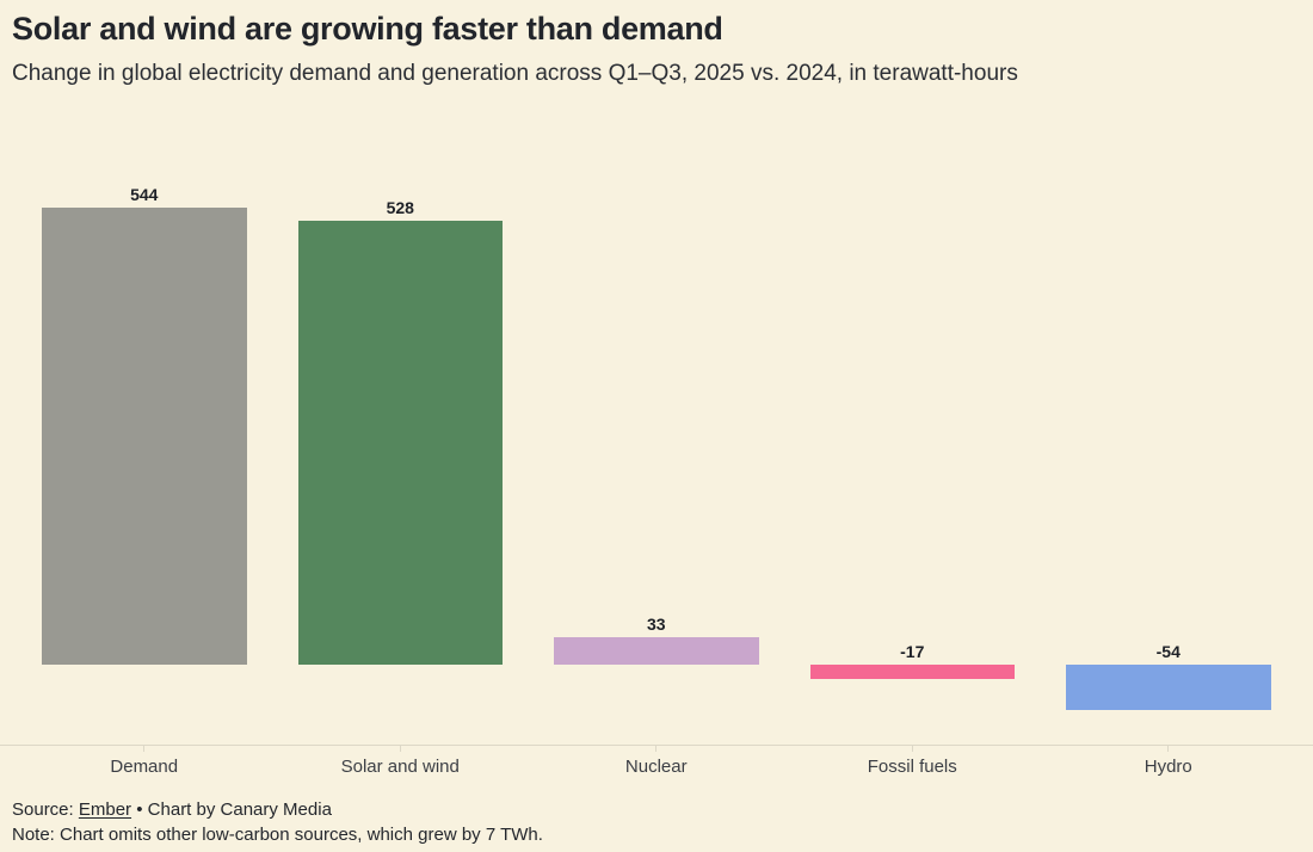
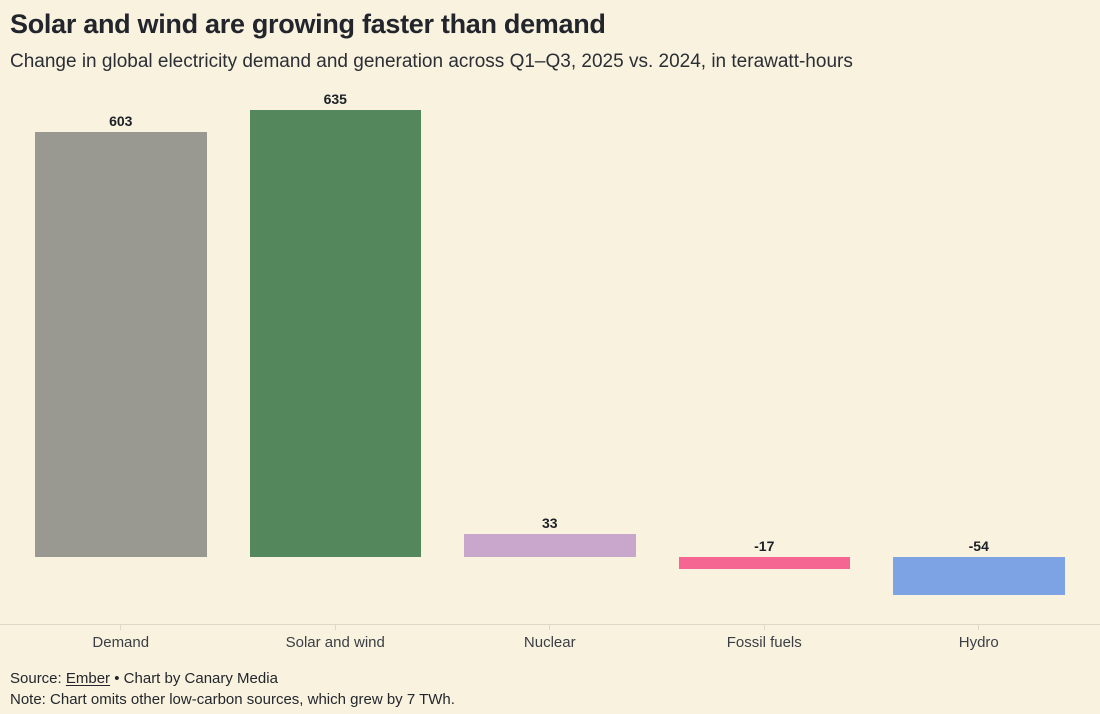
Demand: 544 -> 603
Solar and wind: 528 -> 635
